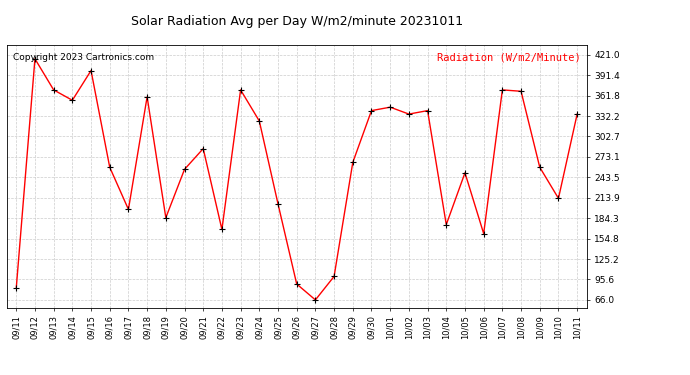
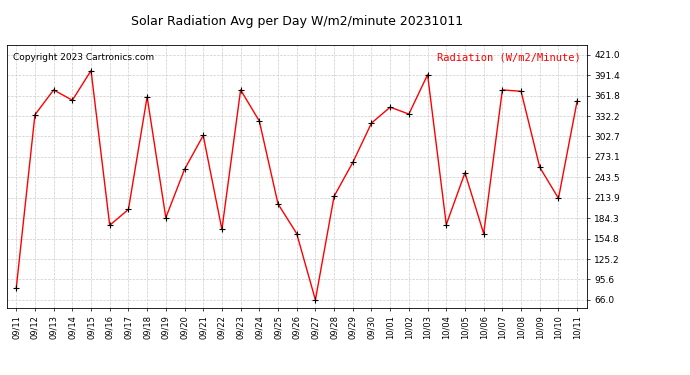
09/12: 415 -> 334
09/16: 258 -> 174
09/21: 285 -> 304
09/26: 89 -> 162
09/28: 100 -> 216
09/30: 340 -> 322
10/03: 340 -> 392
10/11: 335 -> 354
